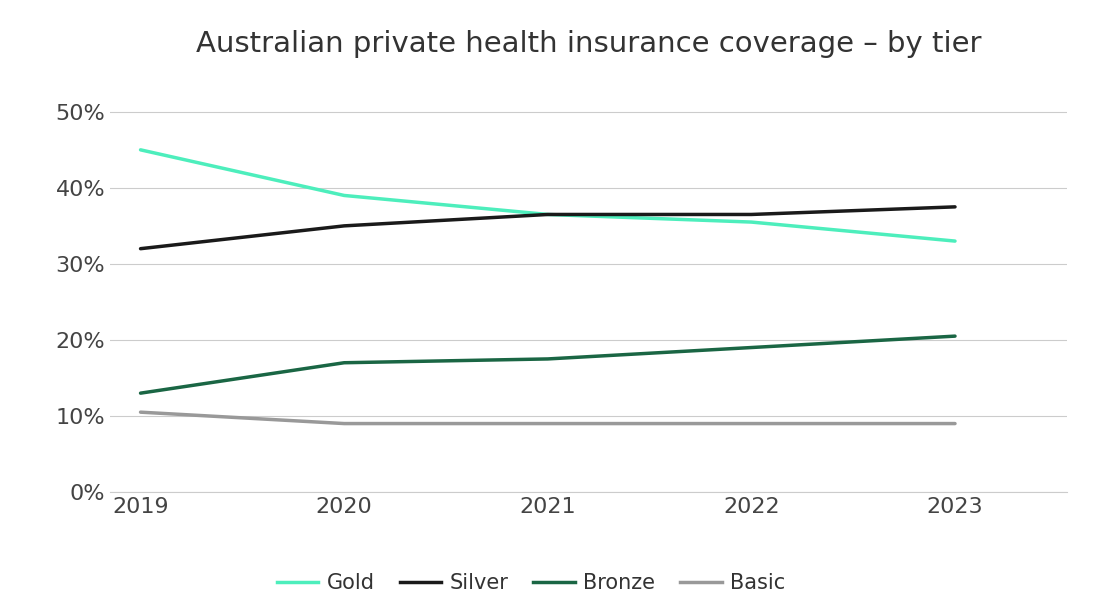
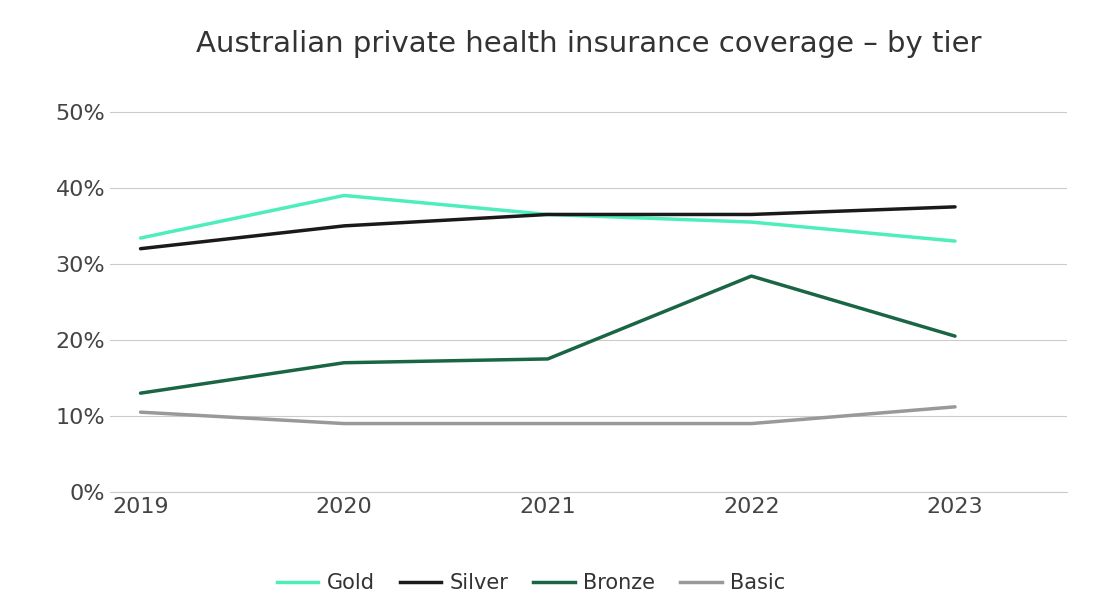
Gold/2019: 45.0% -> 33.4%
Bronze/2022: 19.0% -> 28.4%
Basic/2023: 9.0% -> 11.2%
